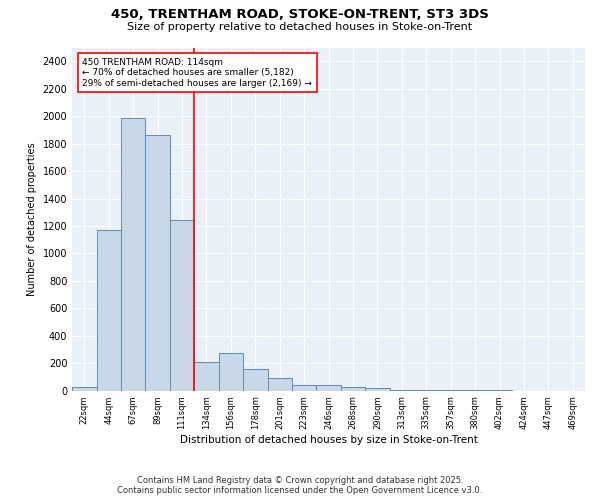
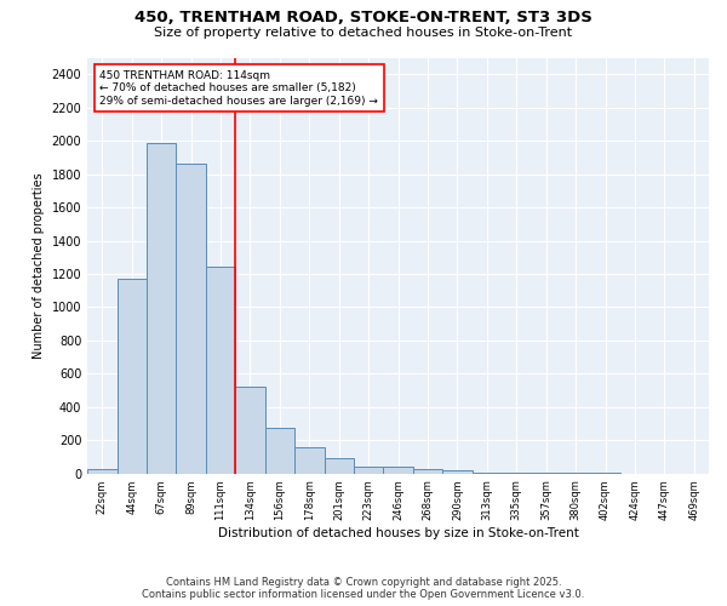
134sqm: 210 -> 520
